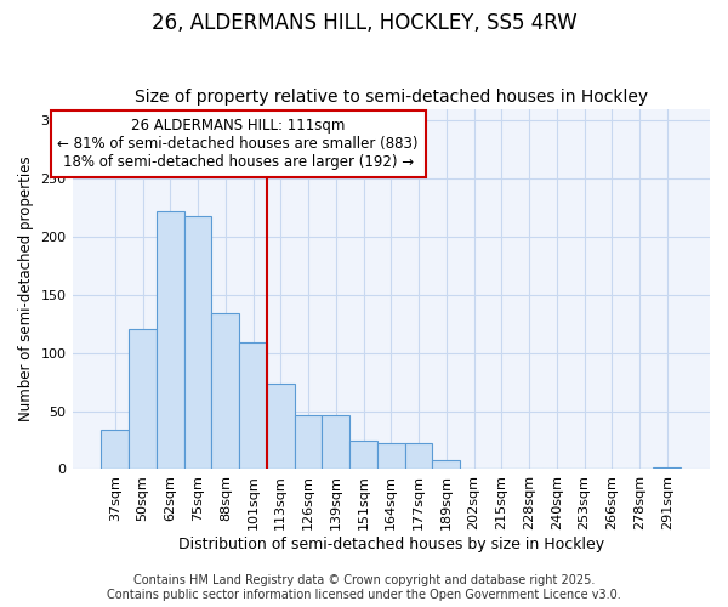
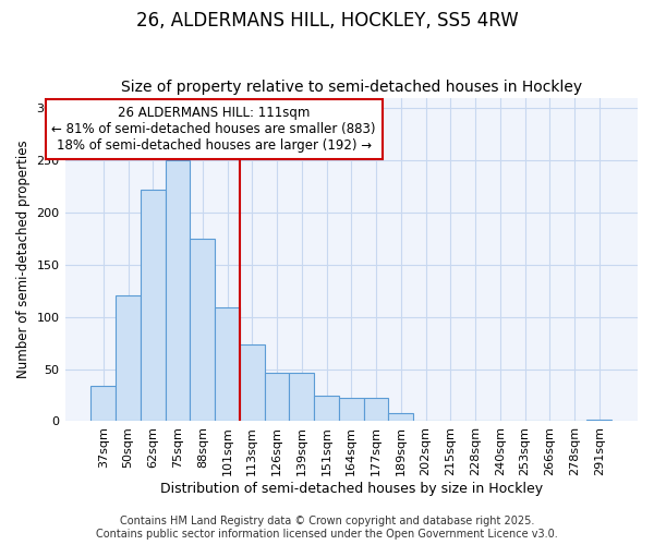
75sqm: 218 -> 250
88sqm: 134 -> 175
